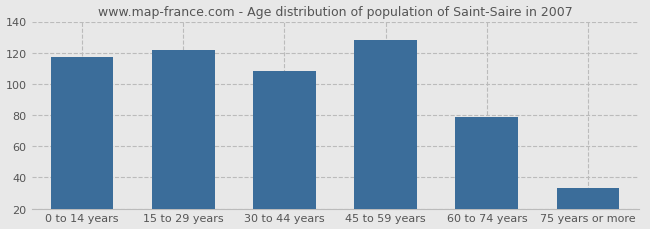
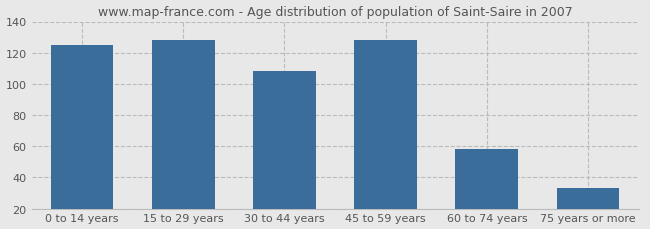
0 to 14 years: 117 -> 125
15 to 29 years: 122 -> 128
60 to 74 years: 79 -> 58
